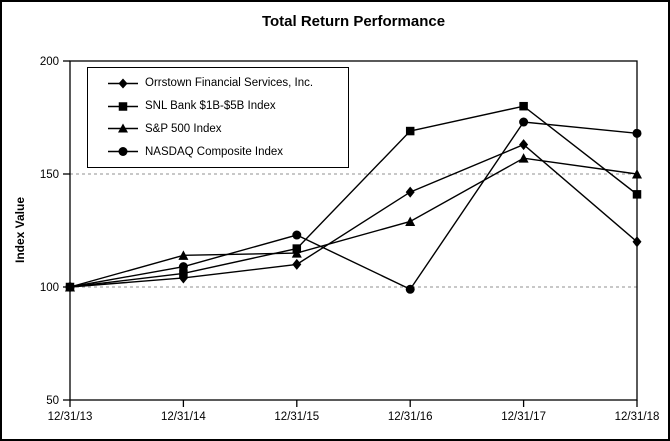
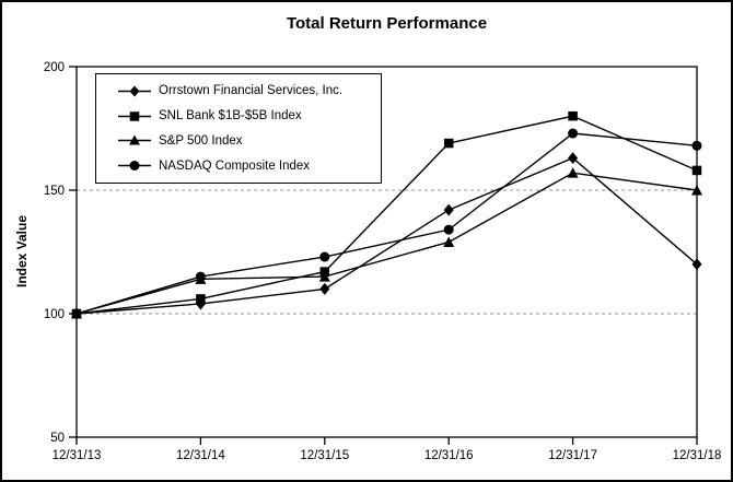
NASDAQ Composite Index/12/31/14: 109 -> 115
NASDAQ Composite Index/12/31/16: 99 -> 134
SNL Bank $1B-$5B Index/12/31/18: 141 -> 158
